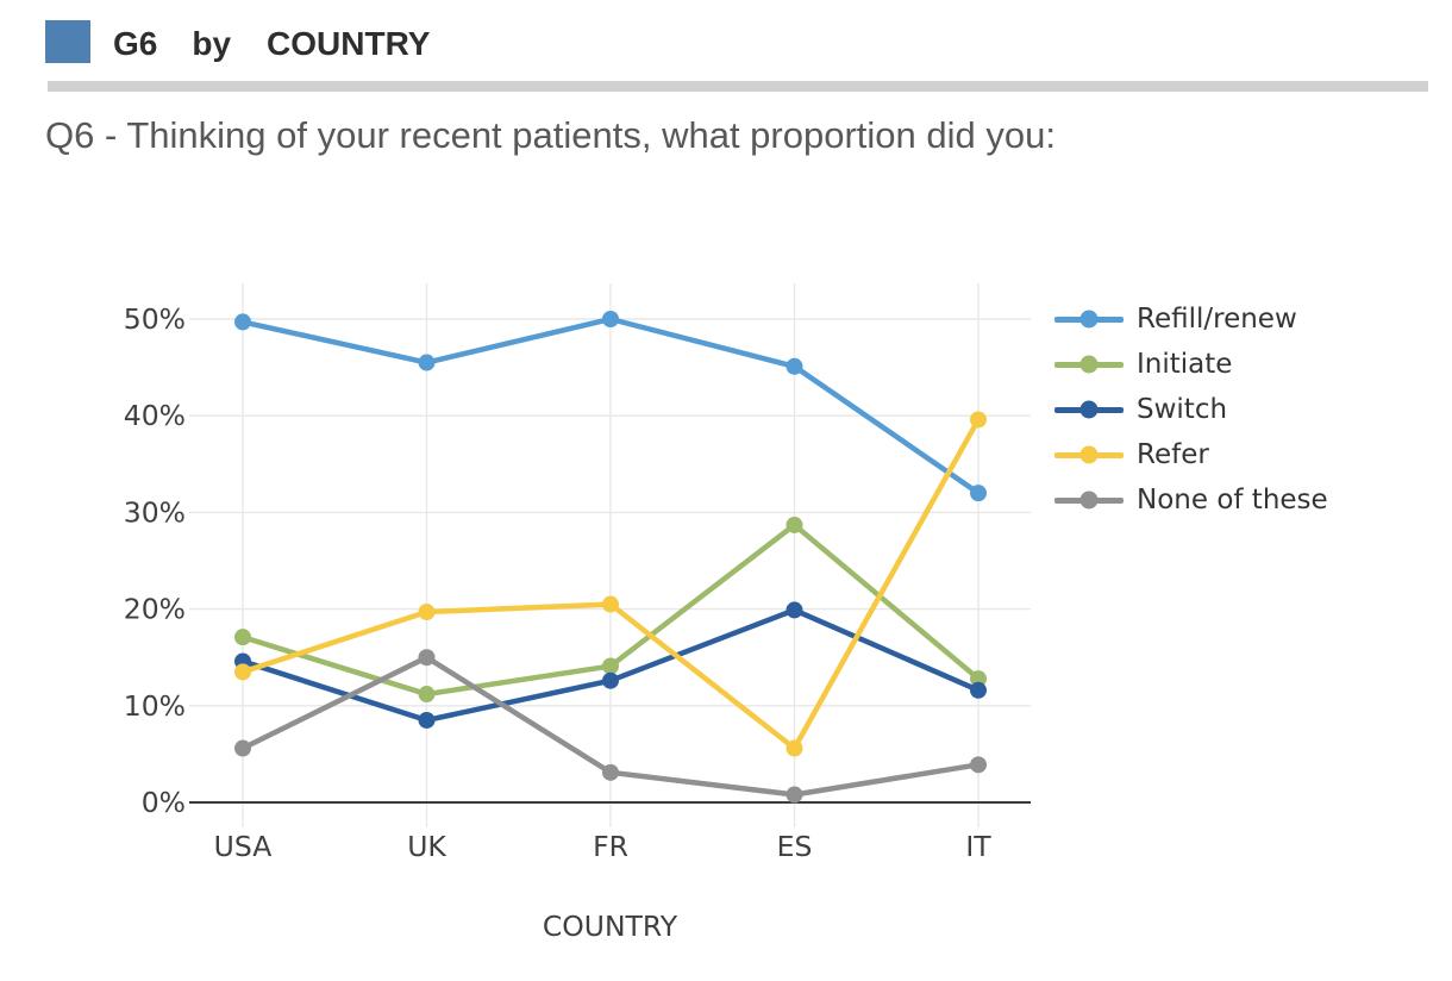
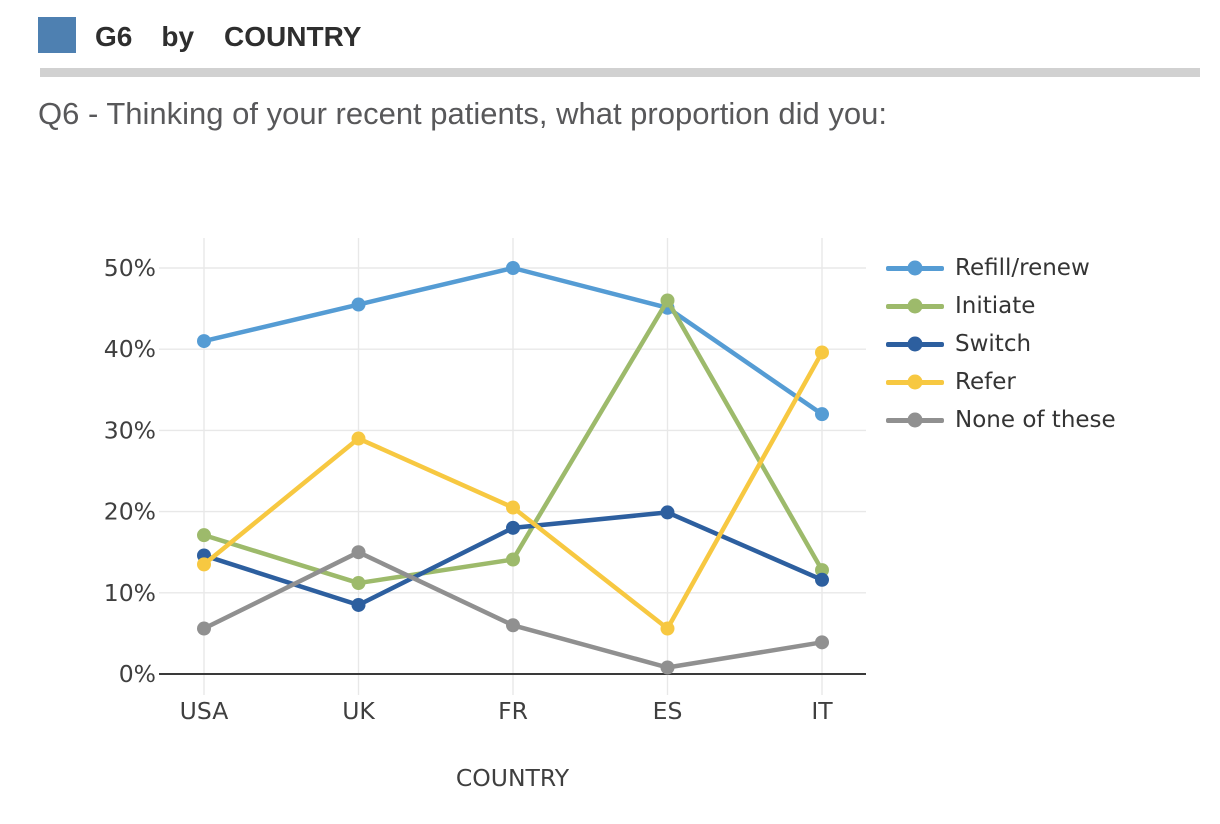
Refill/renew/USA: 50% -> 41%
Refer/UK: 20% -> 29%
Switch/FR: 13% -> 18%
None of these/FR: 3% -> 6%
Initiate/ES: 29% -> 46%
